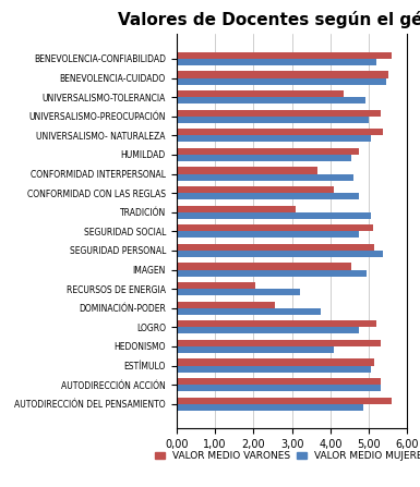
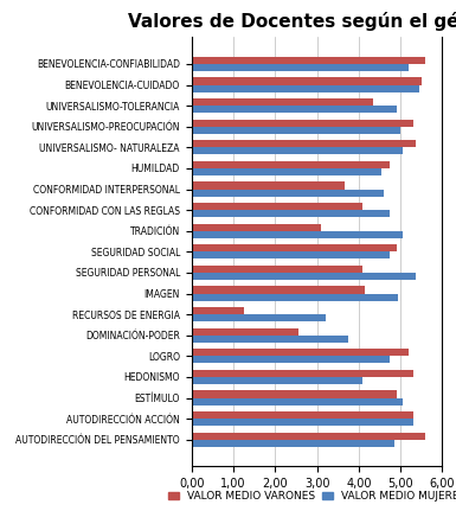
VALOR MEDIO VARONES/SEGURIDAD SOCIAL: 5,10 -> 4,90
VALOR MEDIO VARONES/SEGURIDAD PERSONAL: 5,15 -> 4,10
VALOR MEDIO VARONES/IMAGEN: 4,55 -> 4,15
VALOR MEDIO VARONES/RECURSOS DE ENERGIA: 2,05 -> 1,25
VALOR MEDIO VARONES/ESTÍMULO: 5,15 -> 4,90
